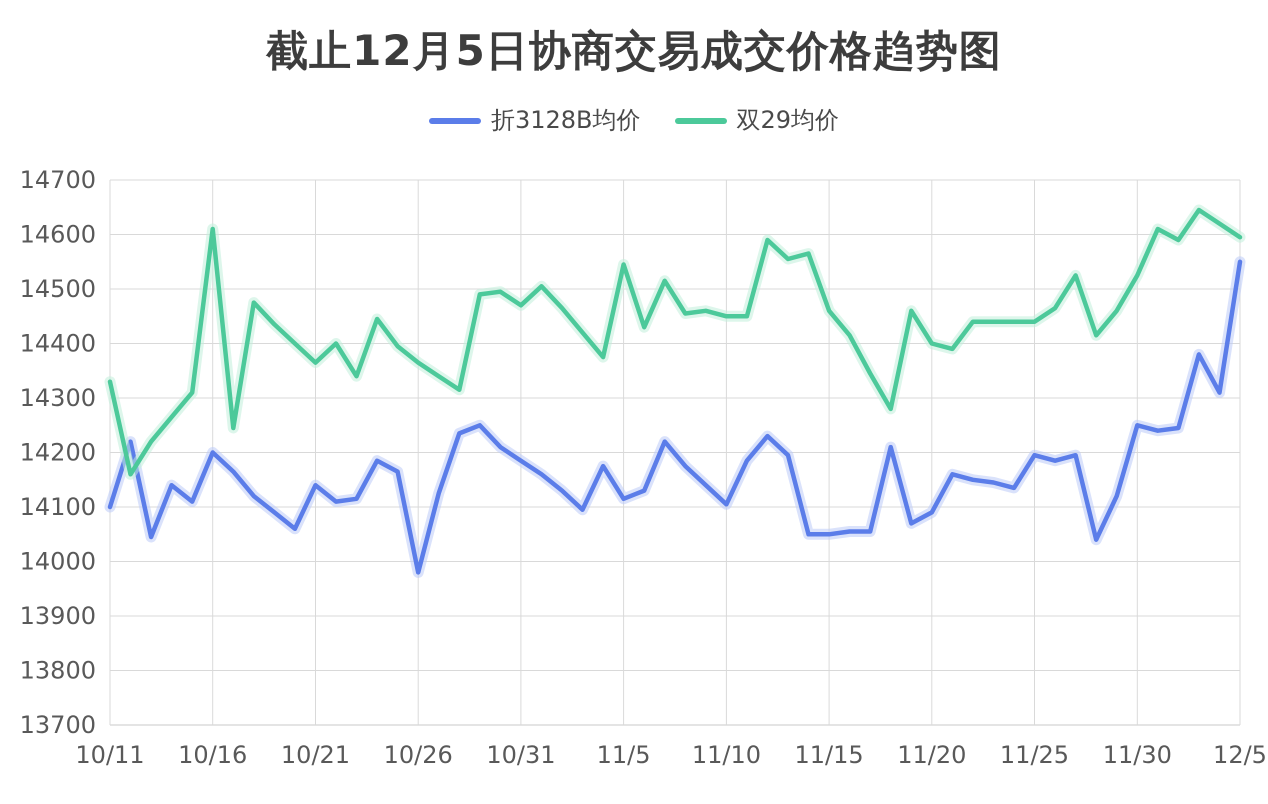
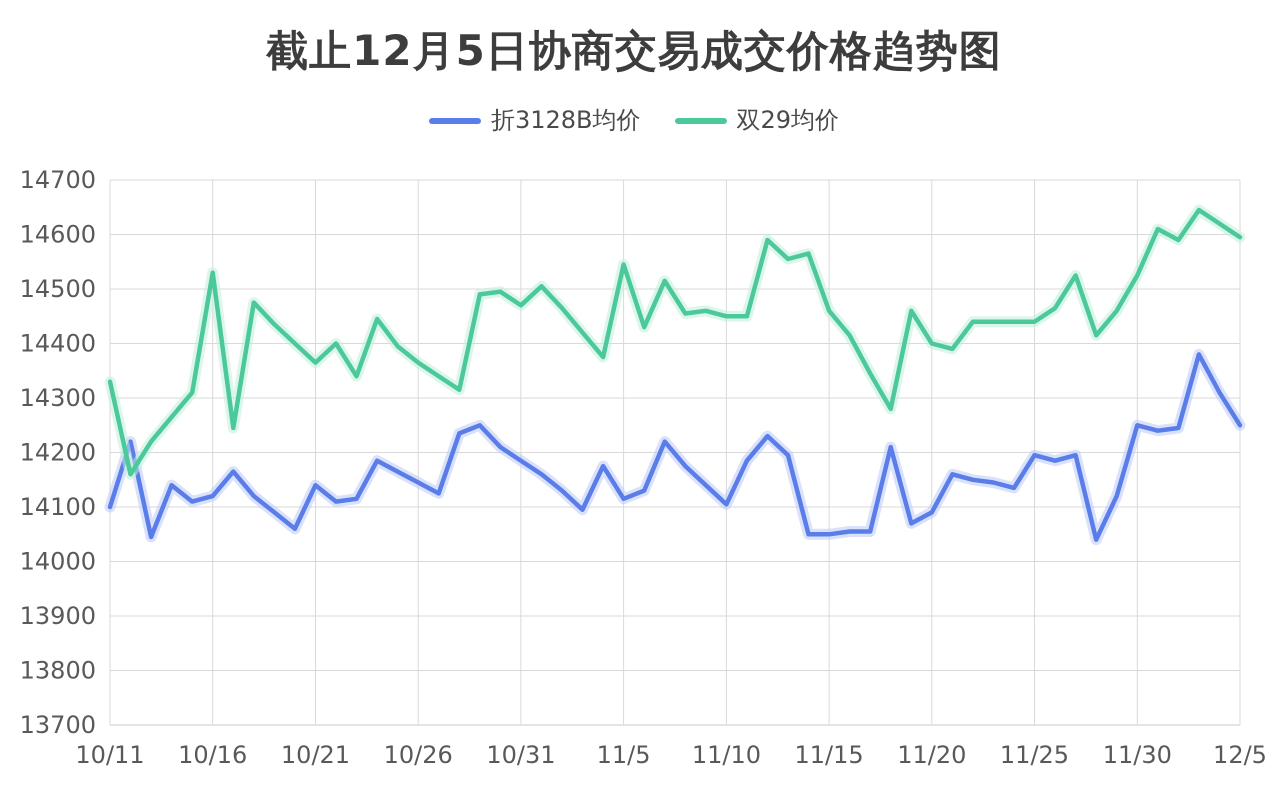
折3128B均价/10/16: 14200 -> 14120
双29均价/10/16: 14610 -> 14530
折3128B均价/10/26: 13980 -> 14140
折3128B均价/12/5: 14550 -> 14250
